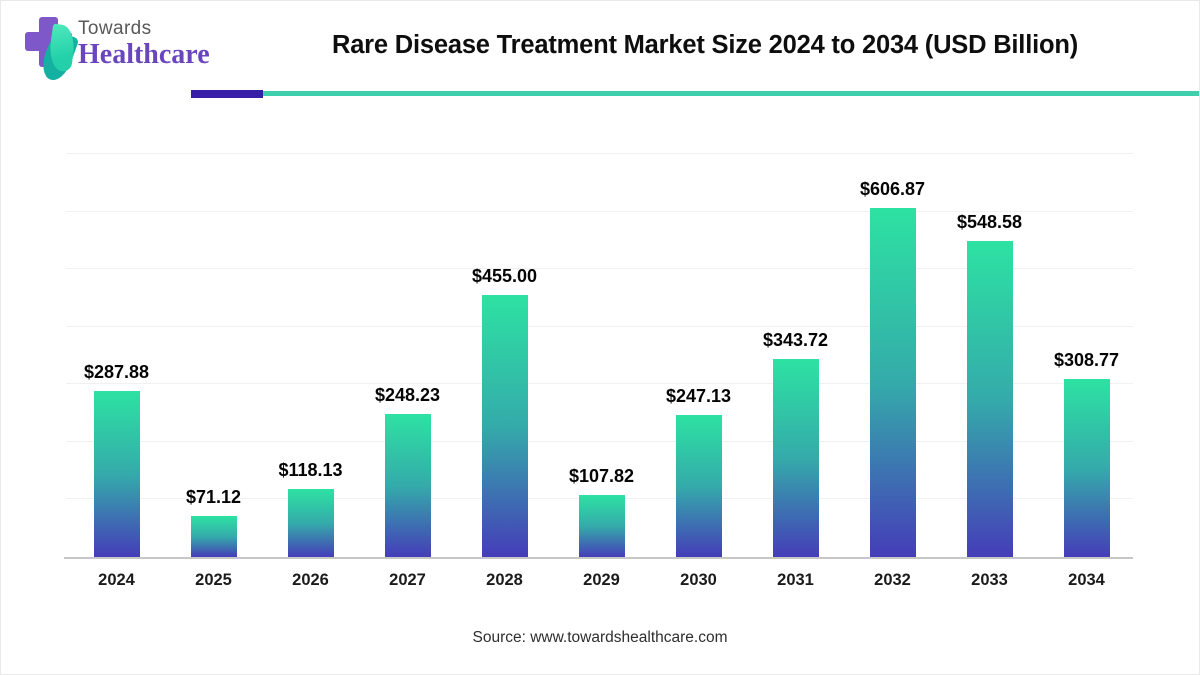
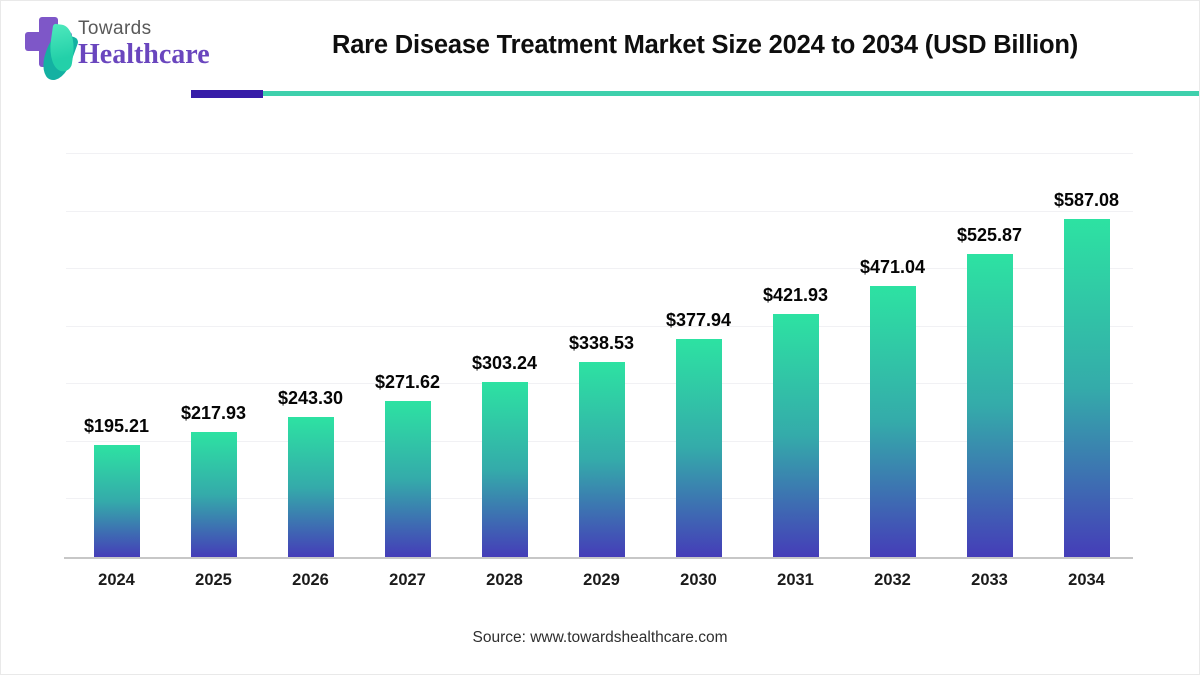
2024: $287.88 -> $195.21
2025: $71.12 -> $217.93
2026: $118.13 -> $243.30
2027: $248.23 -> $271.62
2028: $455.00 -> $303.24
2029: $107.82 -> $338.53
2030: $247.13 -> $377.94
2031: $343.72 -> $421.93
2032: $606.87 -> $471.04
2033: $548.58 -> $525.87
2034: $308.77 -> $587.08
